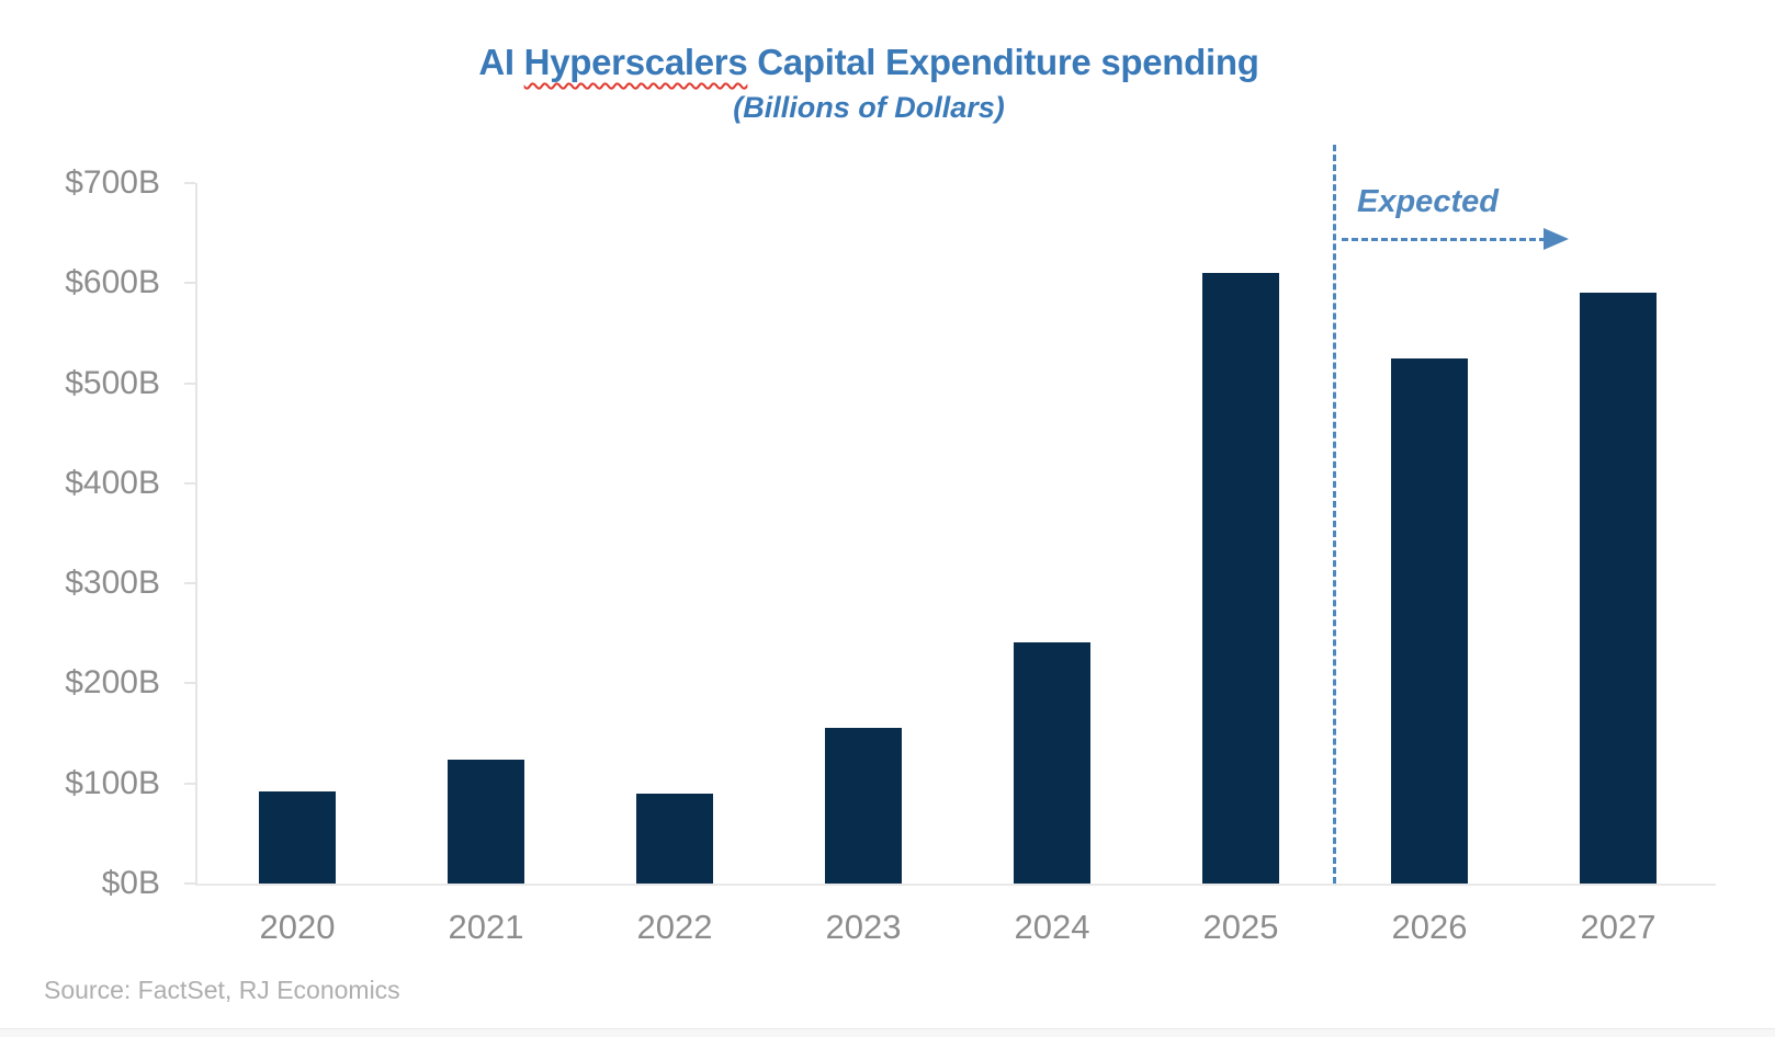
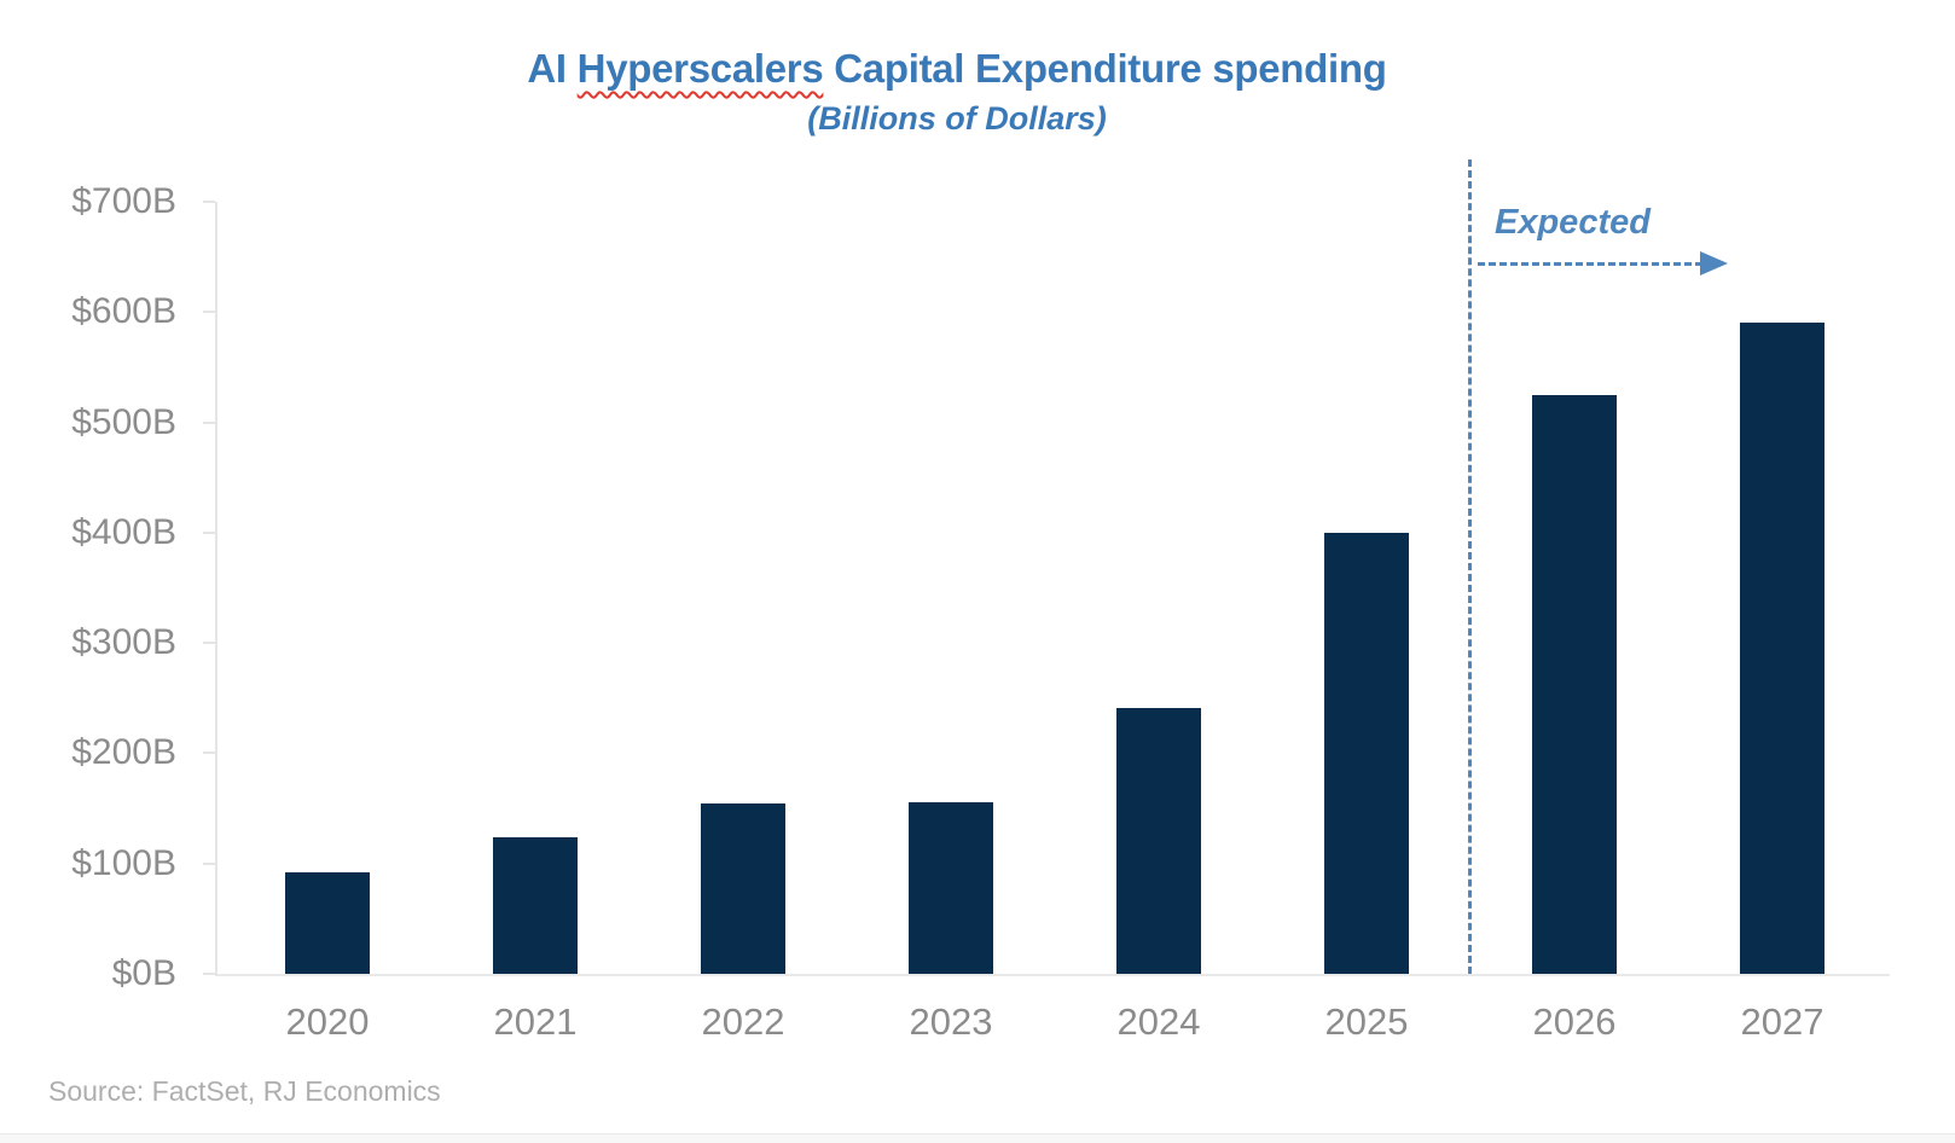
2022: $90B -> $160B
2025: $610B -> $400B
